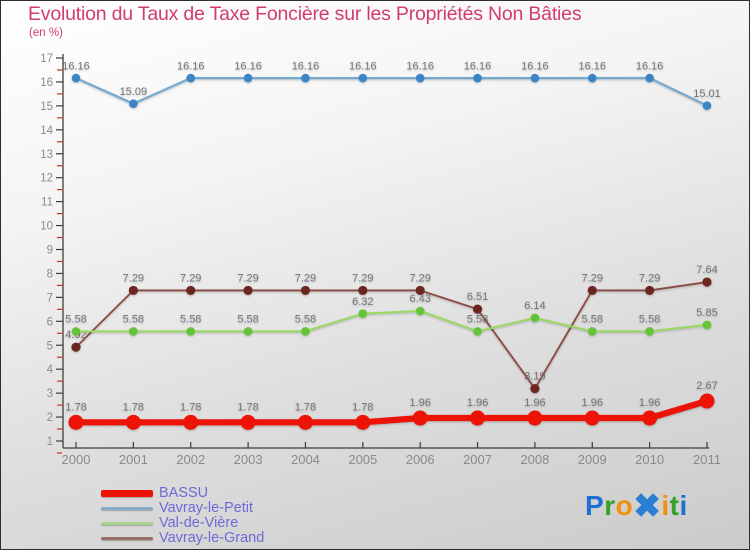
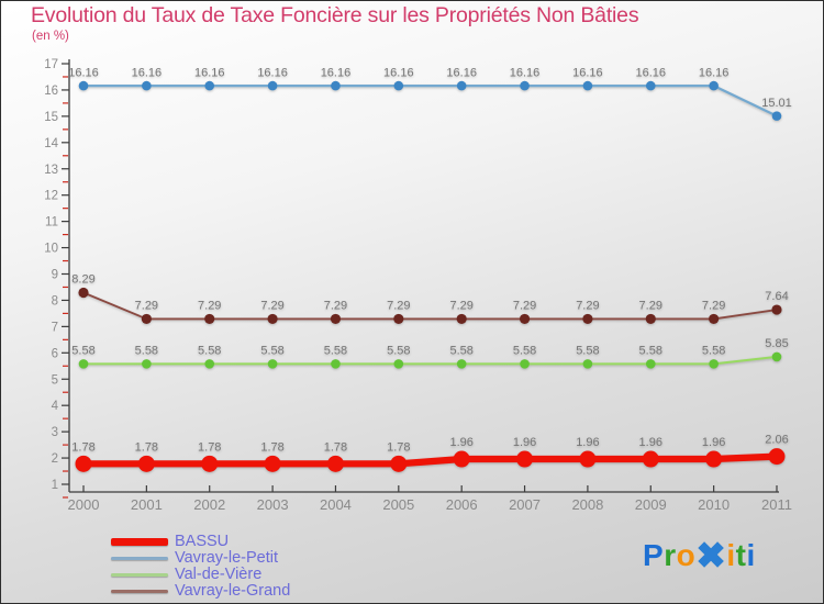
Vavray-le-Grand/2000: 4.92 -> 8.29
Vavray-le-Petit/2001: 15.09 -> 16.16
Val-de-Vière/2005: 6.32 -> 5.58
Val-de-Vière/2006: 6.43 -> 5.58
Vavray-le-Grand/2007: 6.51 -> 7.29
Vavray-le-Grand/2008: 3.19 -> 7.29
Val-de-Vière/2008: 6.14 -> 5.58
BASSU/2011: 2.67 -> 2.06
